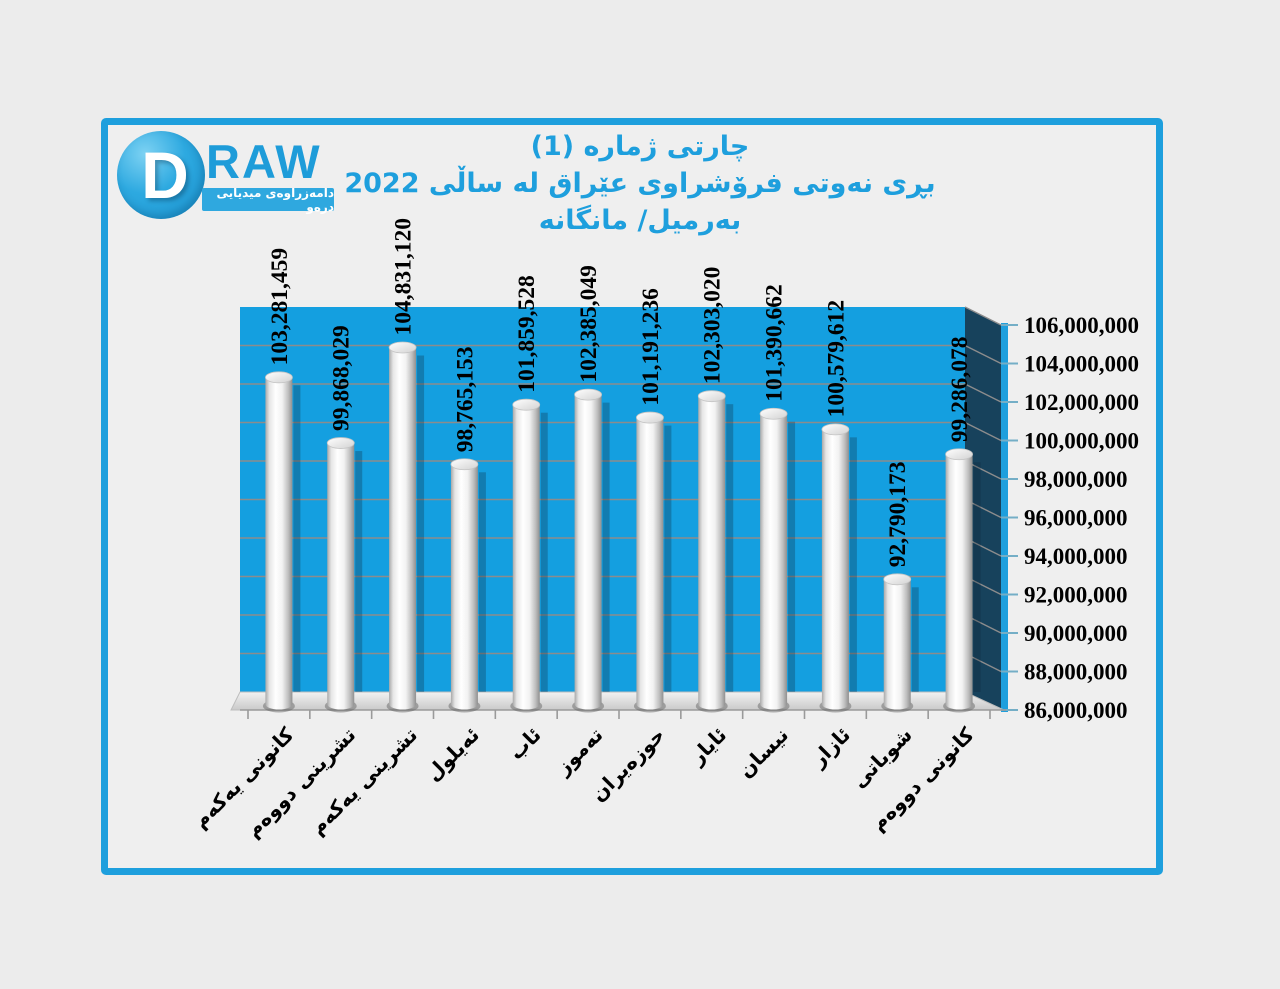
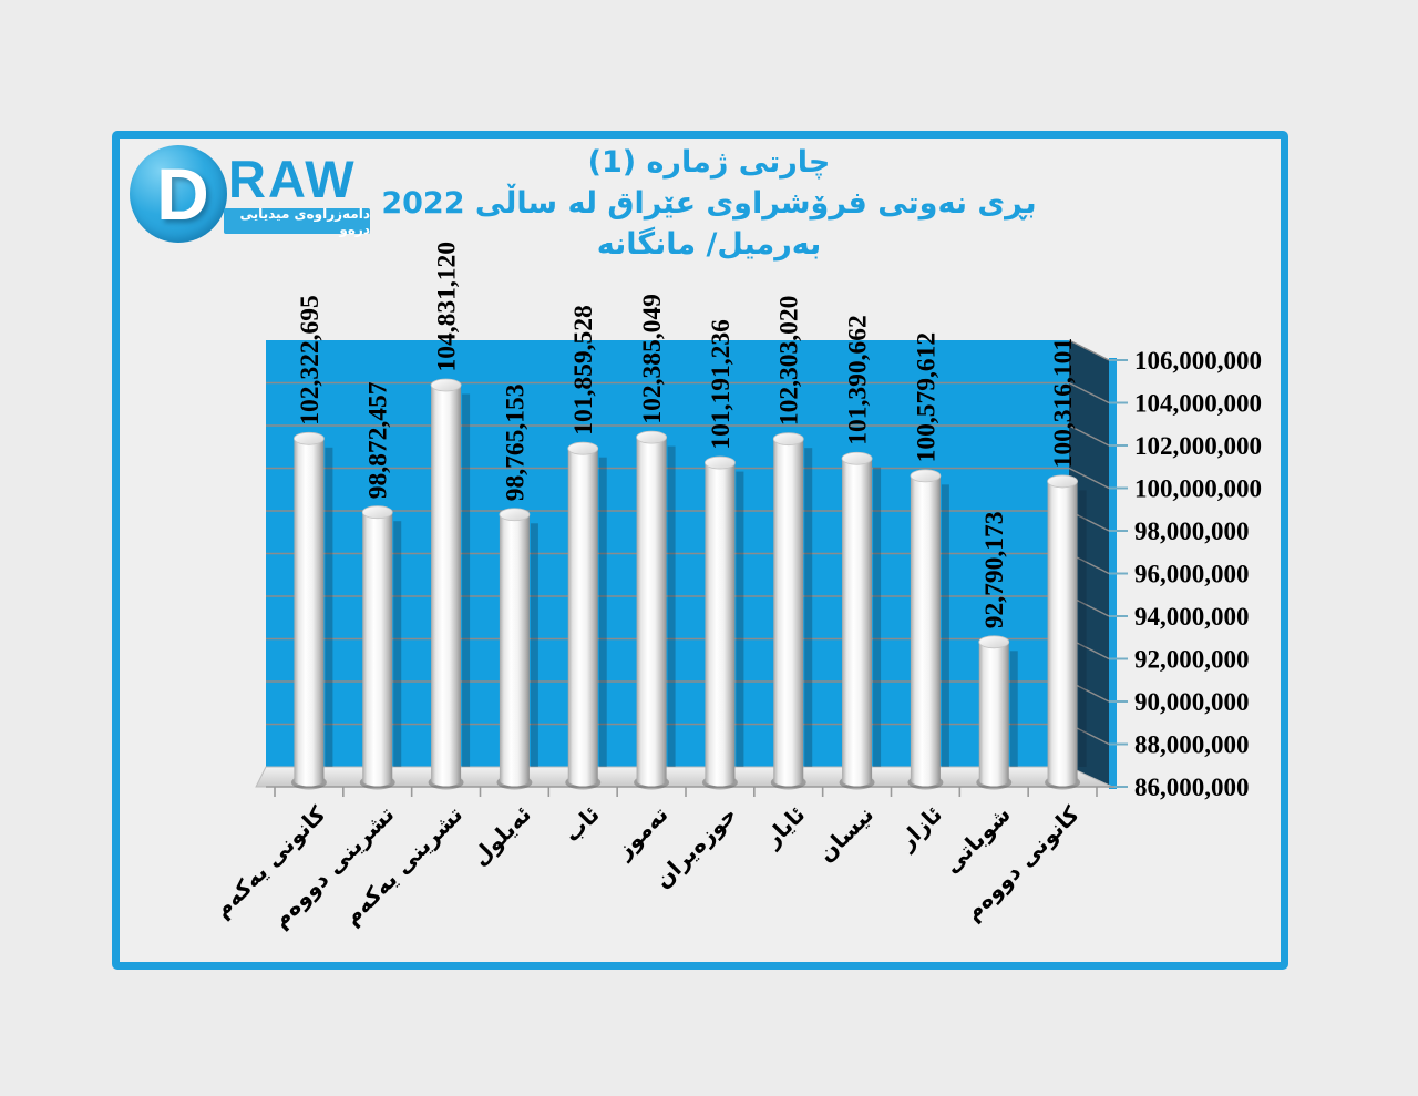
کانونی یەکەم: 103,281,459 -> 102,322,695
تشرینی دووەم: 99,868,029 -> 98,872,457
کانونی دووەم: 99,286,078 -> 100,316,101
